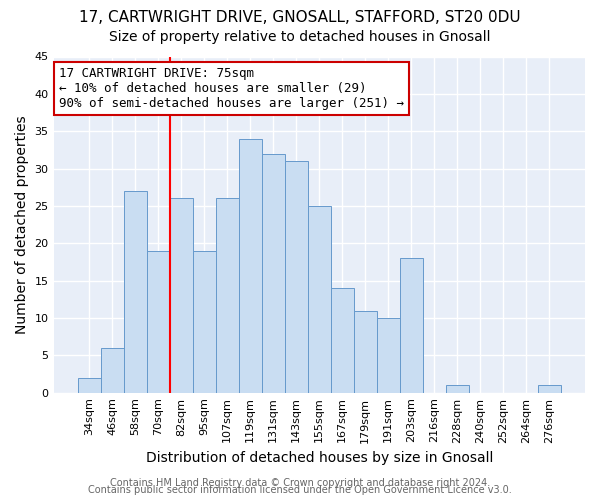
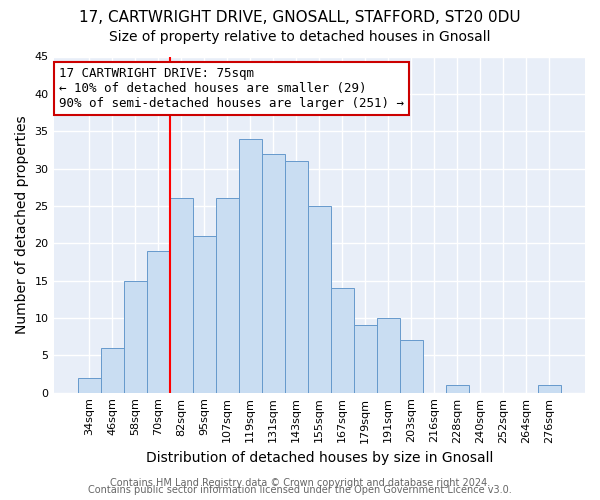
58sqm: 27 -> 15
95sqm: 19 -> 21
179sqm: 11 -> 9
203sqm: 18 -> 7
